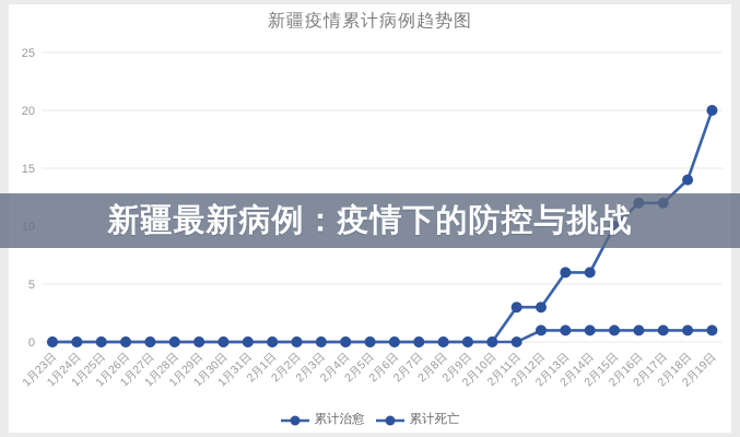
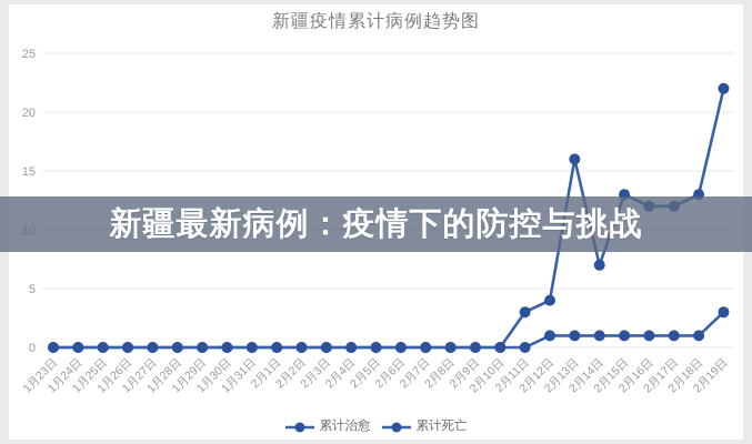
累计治愈/2月12日: 3 -> 4
累计治愈/2月13日: 6 -> 16
累计治愈/2月14日: 6 -> 7
累计治愈/2月15日: 10 -> 13
累计治愈/2月18日: 14 -> 13
累计治愈/2月19日: 20 -> 22
累计死亡/2月19日: 1 -> 3
